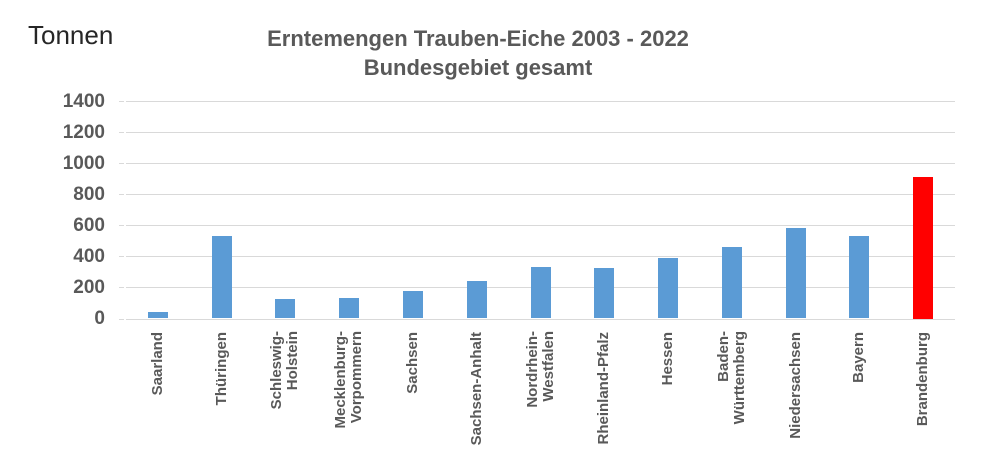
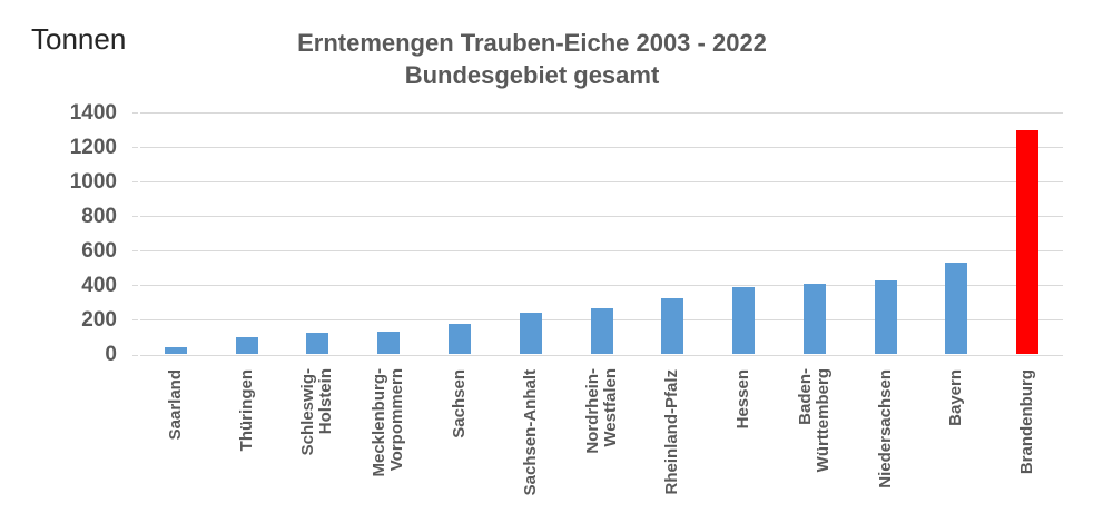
Thüringen: 530 -> 100
Nordrhein- Westfalen: 330 -> 270
Baden- Württemberg: 460 -> 410
Niedersachsen: 580 -> 430
Brandenburg: 910 -> 1300
